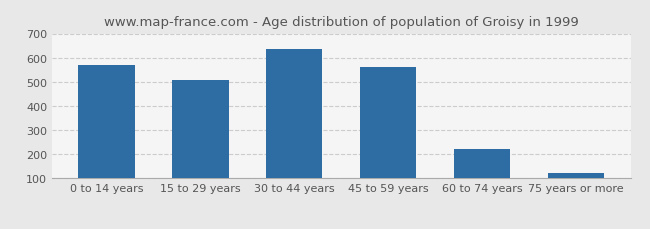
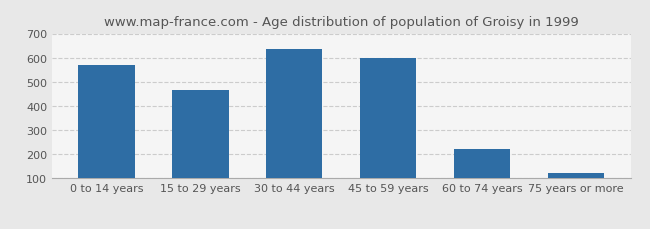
15 to 29 years: 507 -> 465
45 to 59 years: 562 -> 600
